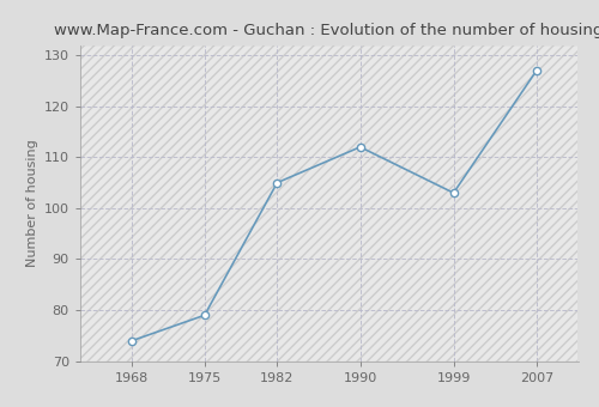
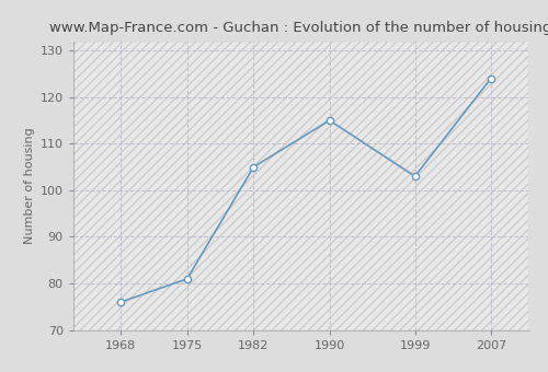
1968: 74 -> 76
1975: 79 -> 81
1990: 112 -> 115
2007: 127 -> 124
